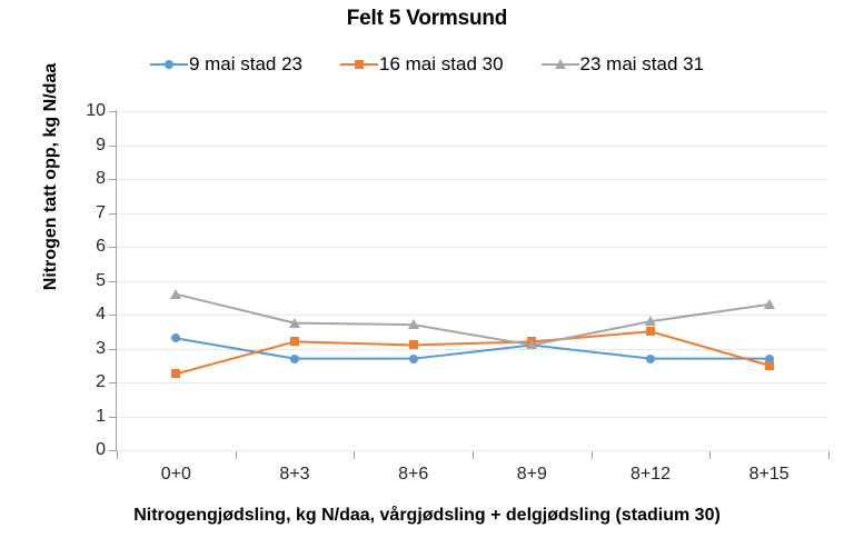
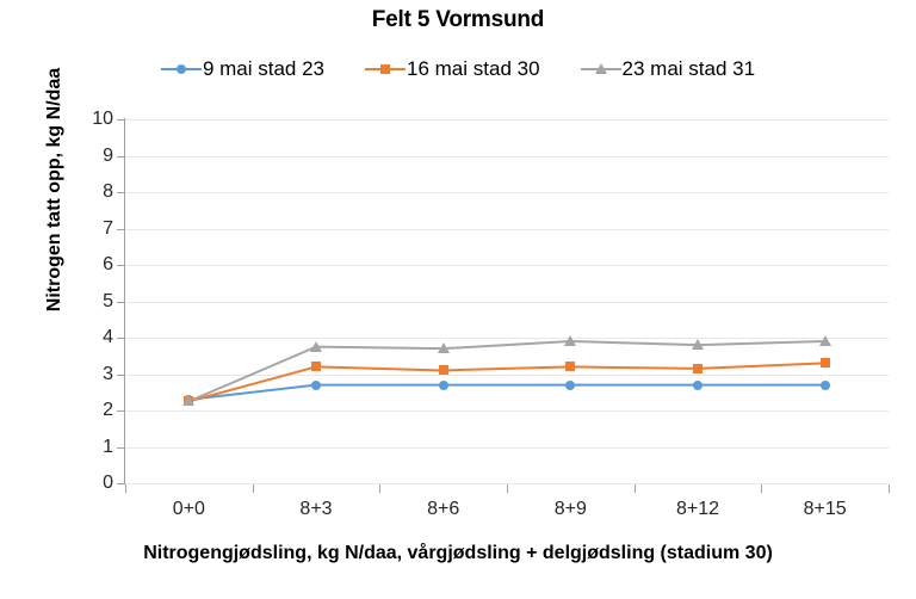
9 mai stad 23/0+0: 3.3 -> 2.3
23 mai stad 31/0+0: 4.6 -> 2.2
9 mai stad 23/8+9: 3.1 -> 2.7
23 mai stad 31/8+9: 3.1 -> 3.9
16 mai stad 30/8+12: 3.5 -> 3.1
16 mai stad 30/8+15: 2.5 -> 3.3
23 mai stad 31/8+15: 4.3 -> 3.9
